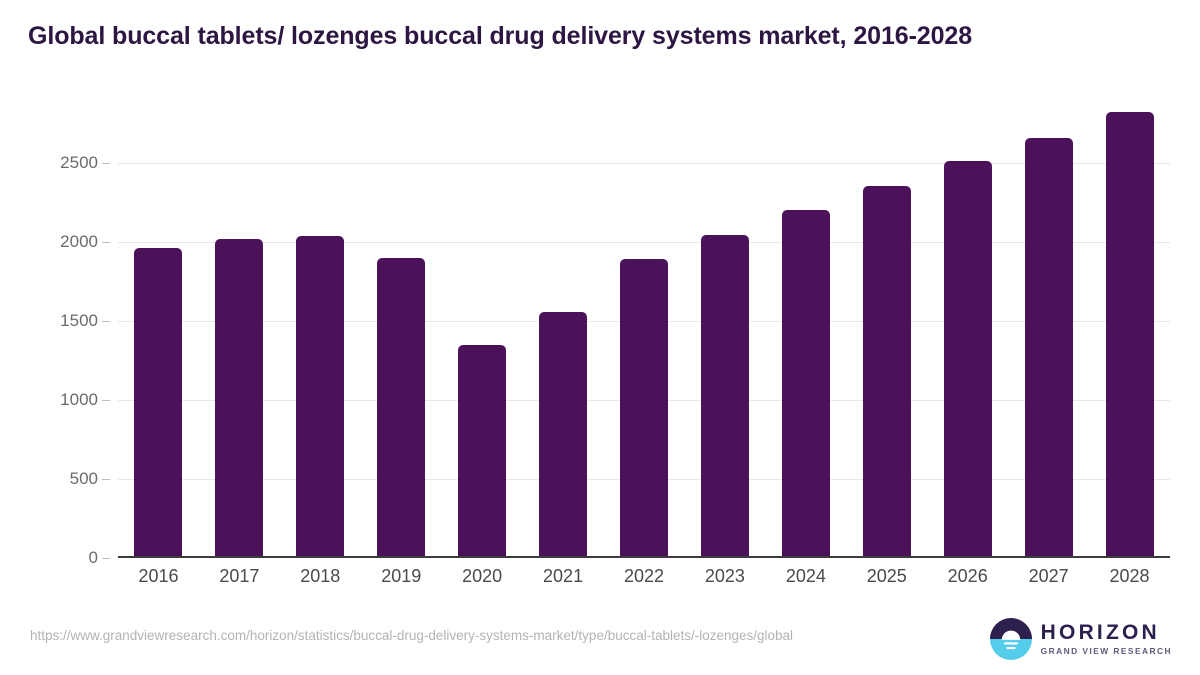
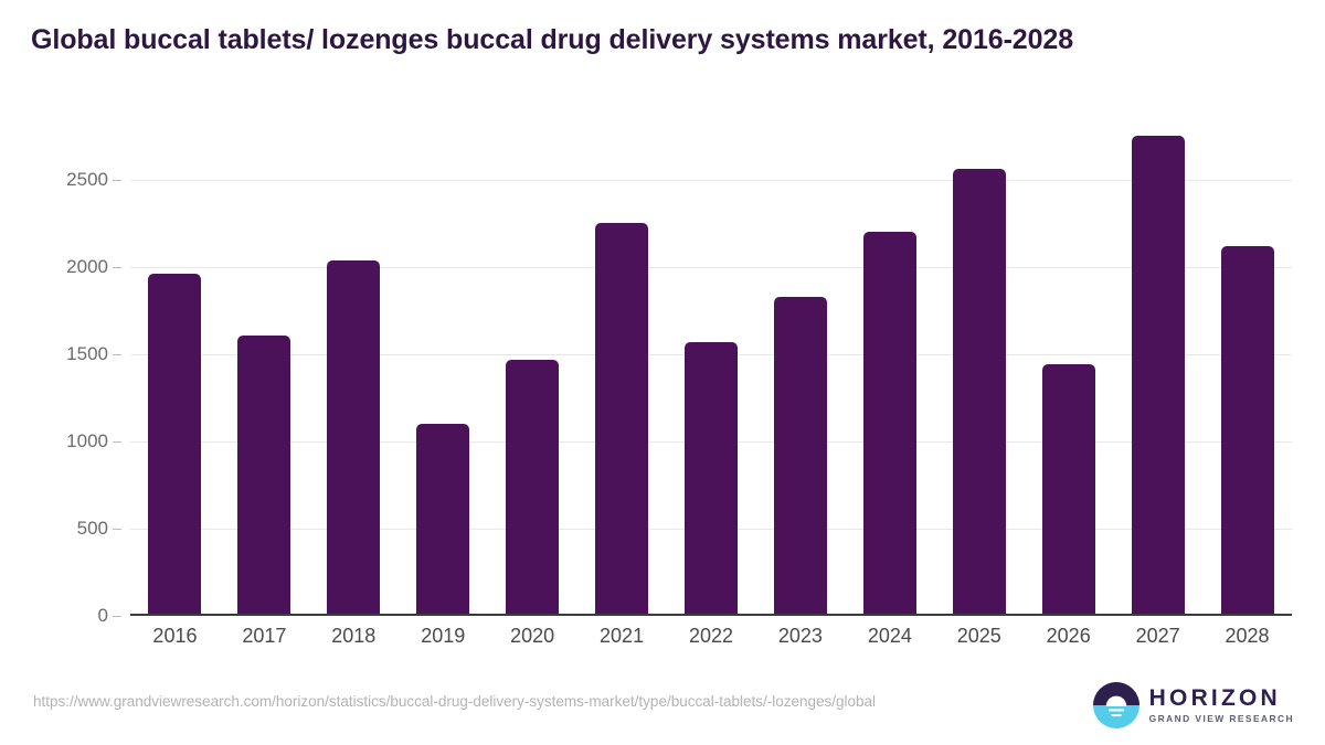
2017: 2020 -> 1610
2019: 1900 -> 1100
2020: 1340 -> 1470
2021: 1560 -> 2250
2022: 1890 -> 1570
2023: 2040 -> 1830
2025: 2360 -> 2560
2026: 2510 -> 1440
2027: 2660 -> 2750
2028: 2820 -> 2120
